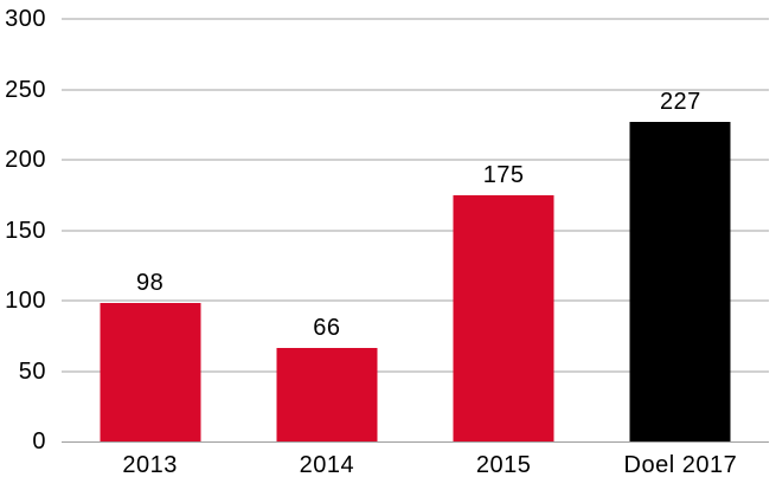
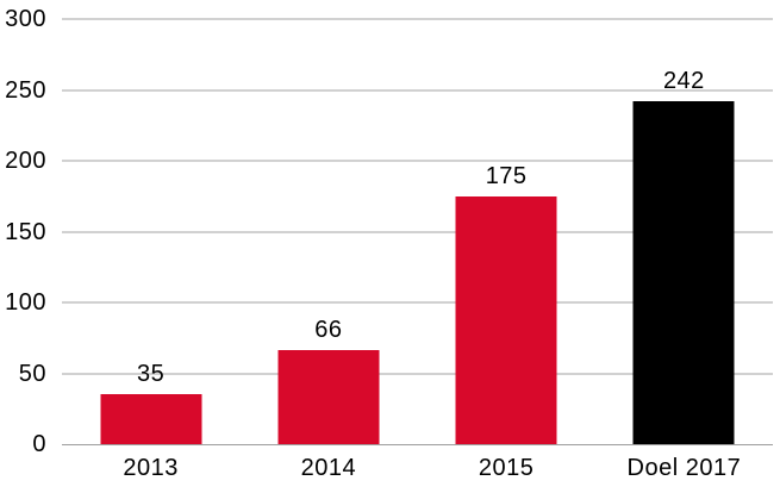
2013: 98 -> 35
Doel 2017: 227 -> 242
